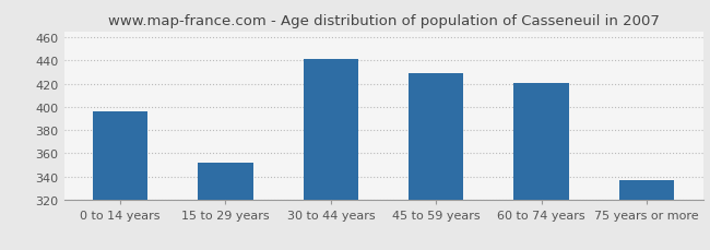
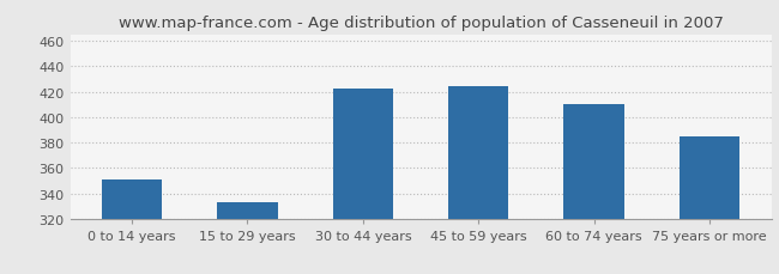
0 to 14 years: 396 -> 351
15 to 29 years: 352 -> 333
30 to 44 years: 441 -> 423
45 to 59 years: 429 -> 424
60 to 74 years: 421 -> 410
75 years or more: 337 -> 385
